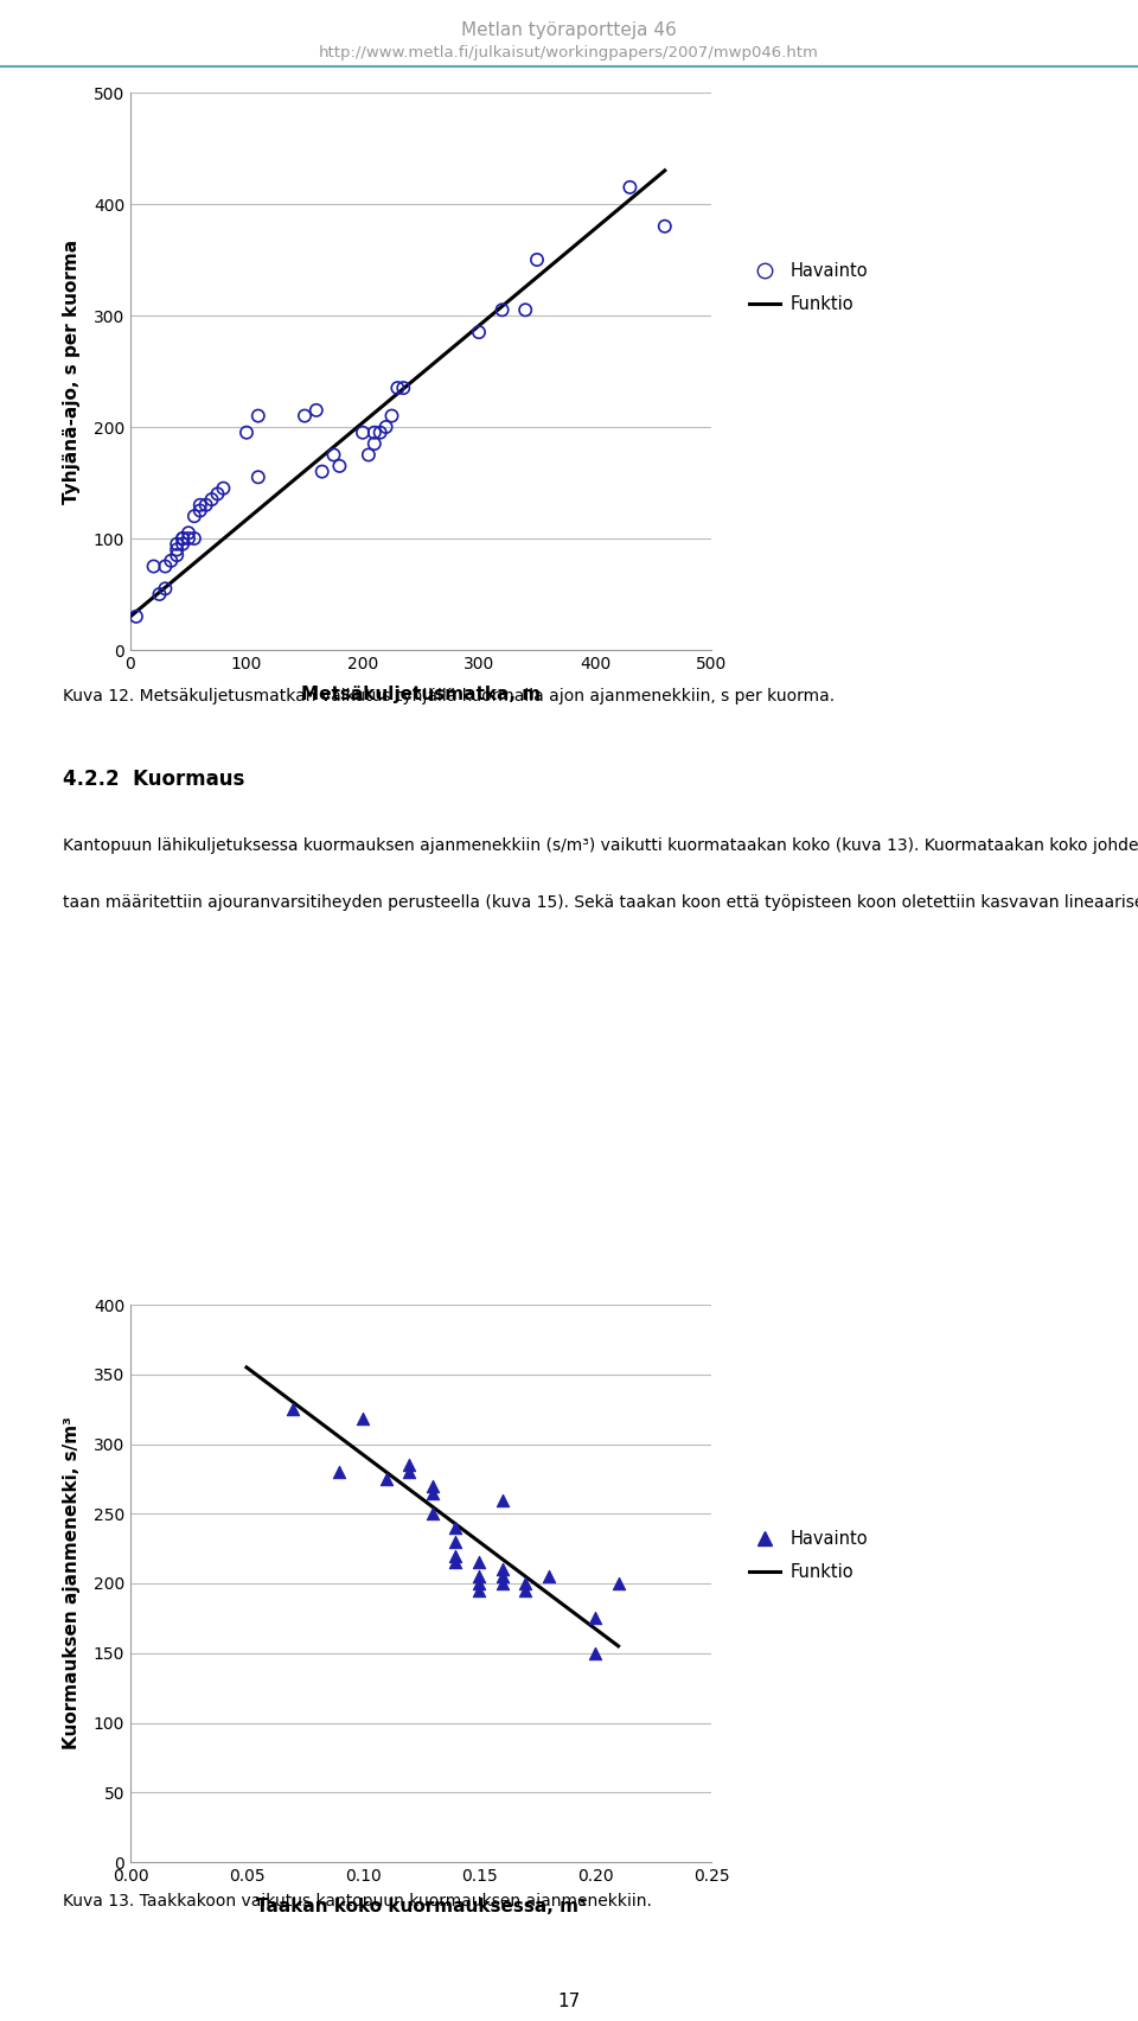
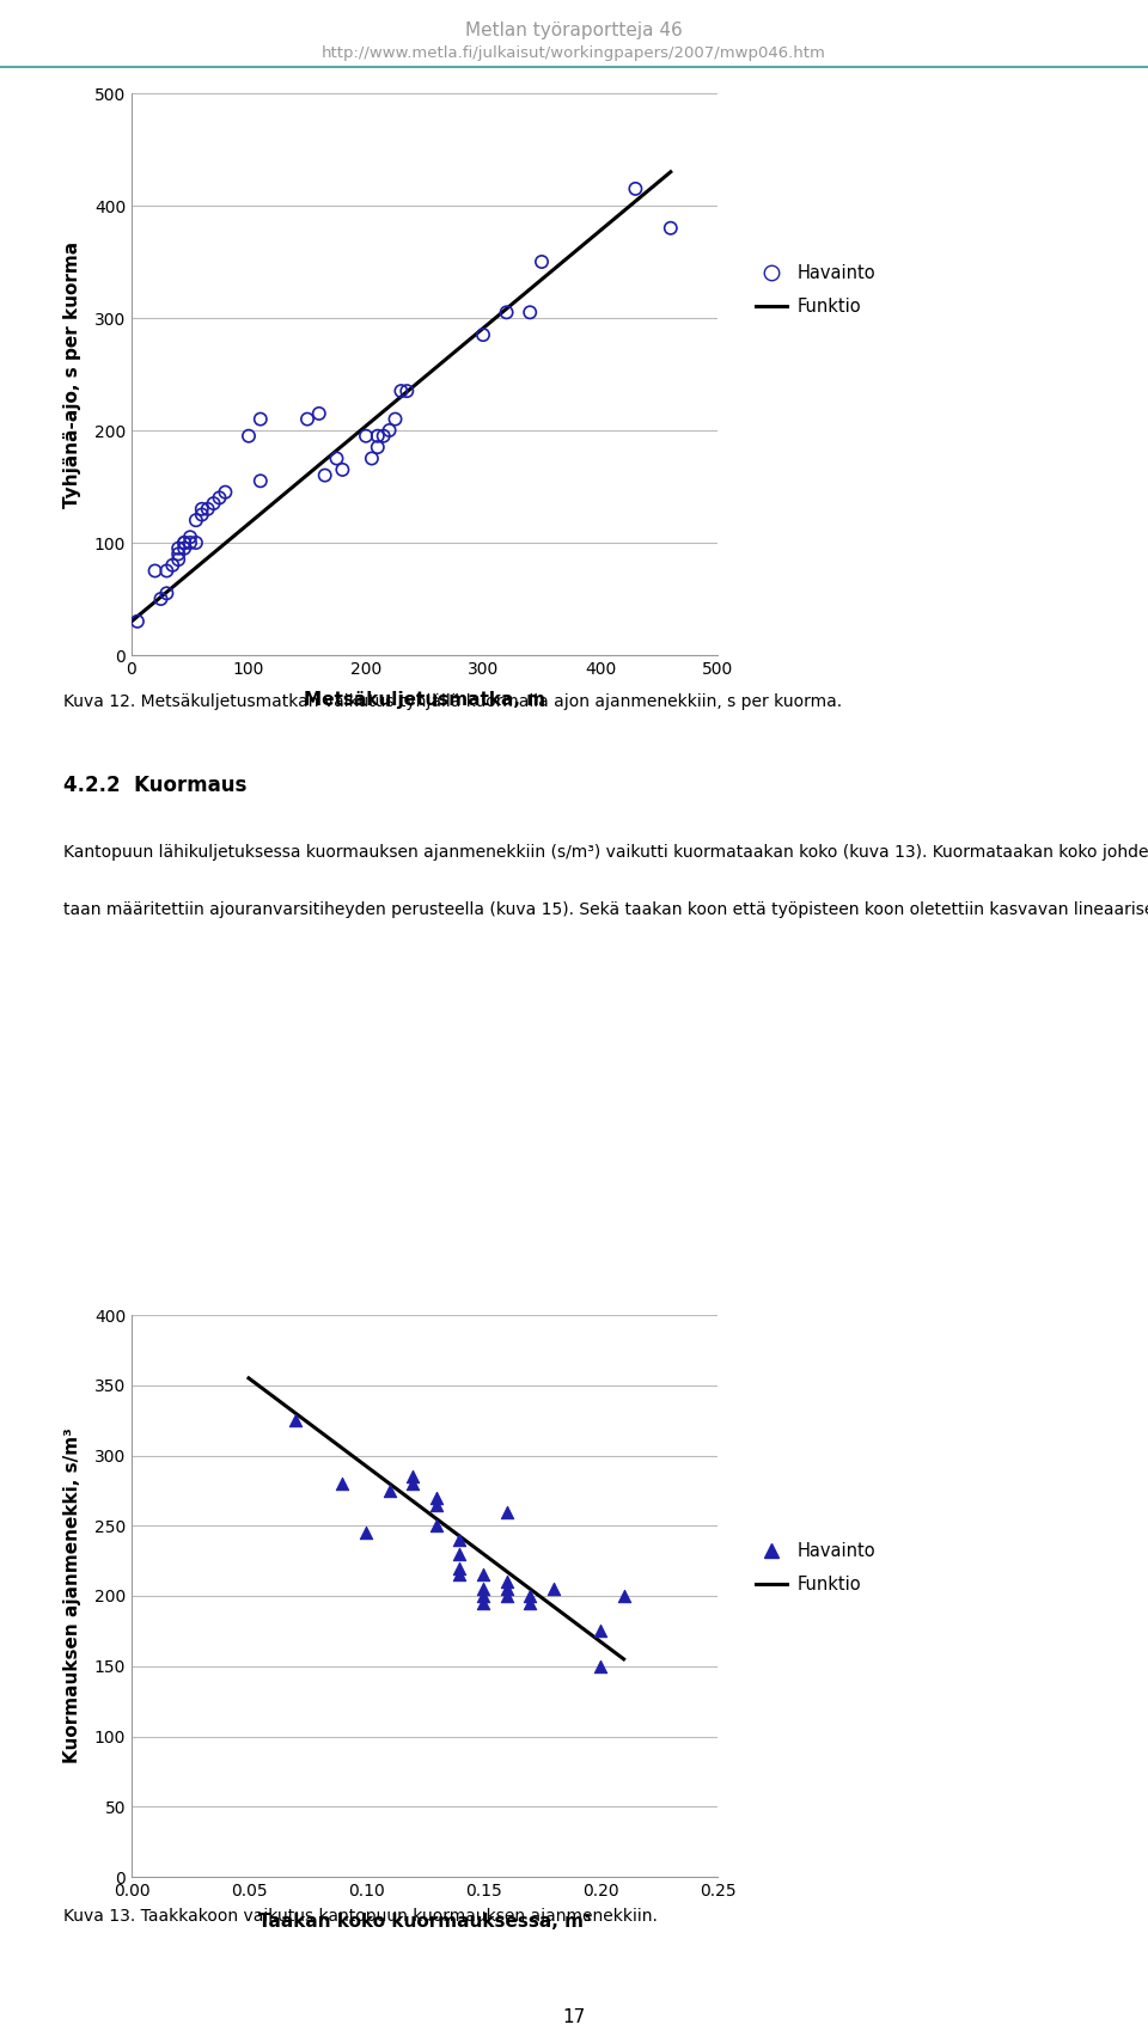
0.10: 318 -> 245
